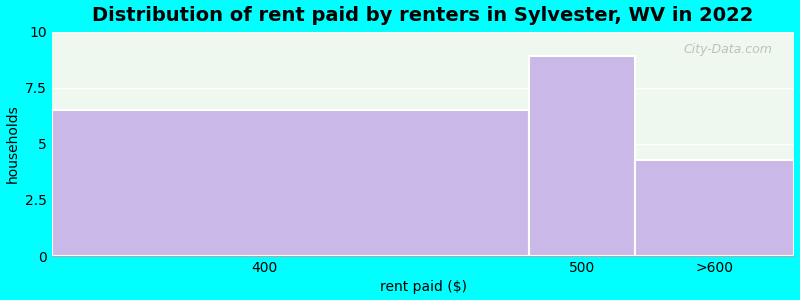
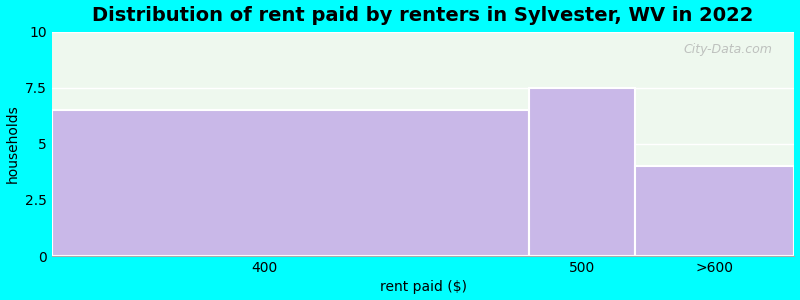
500: 8.9 -> 7.5
>600: 4.3 -> 4.0
